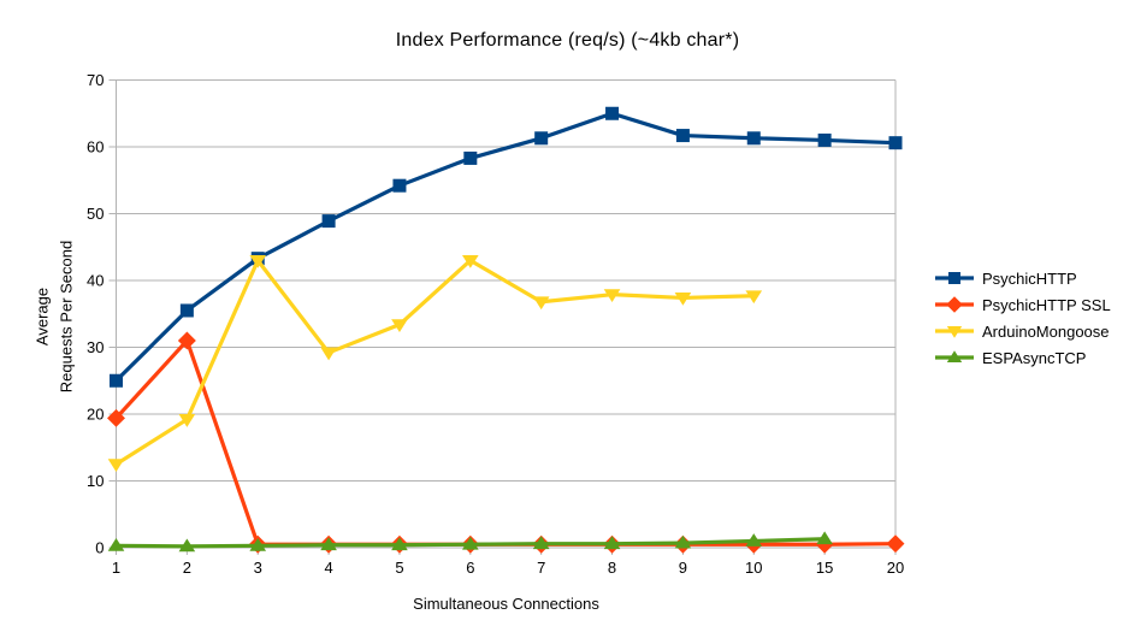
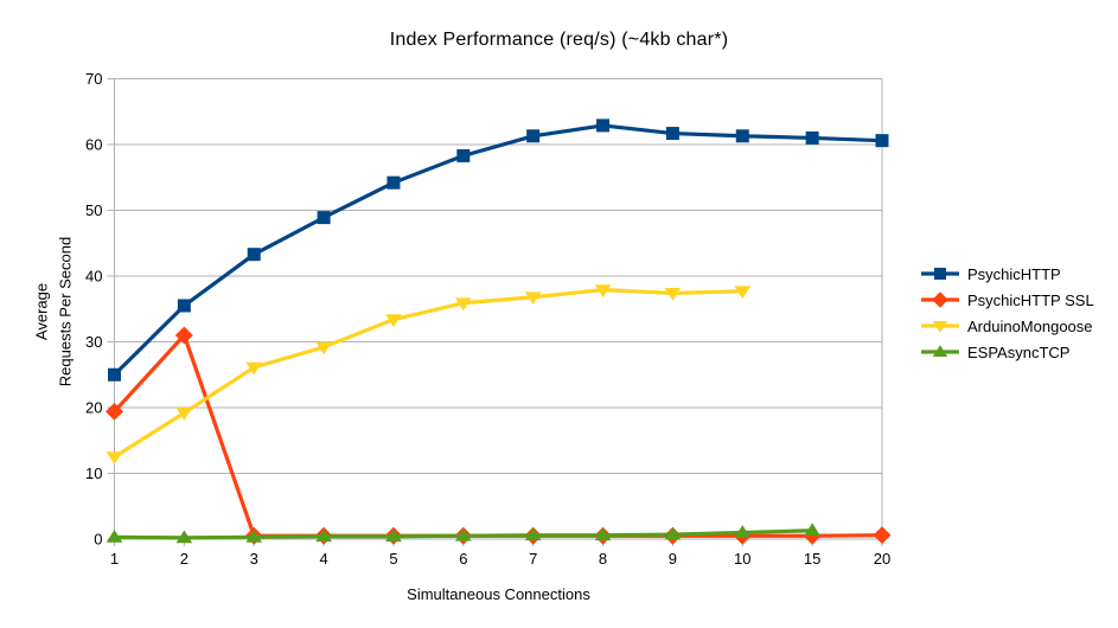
ArduinoMongoose/3: 43 -> 26
ArduinoMongoose/6: 43 -> 36
PsychicHTTP/8: 65 -> 63
